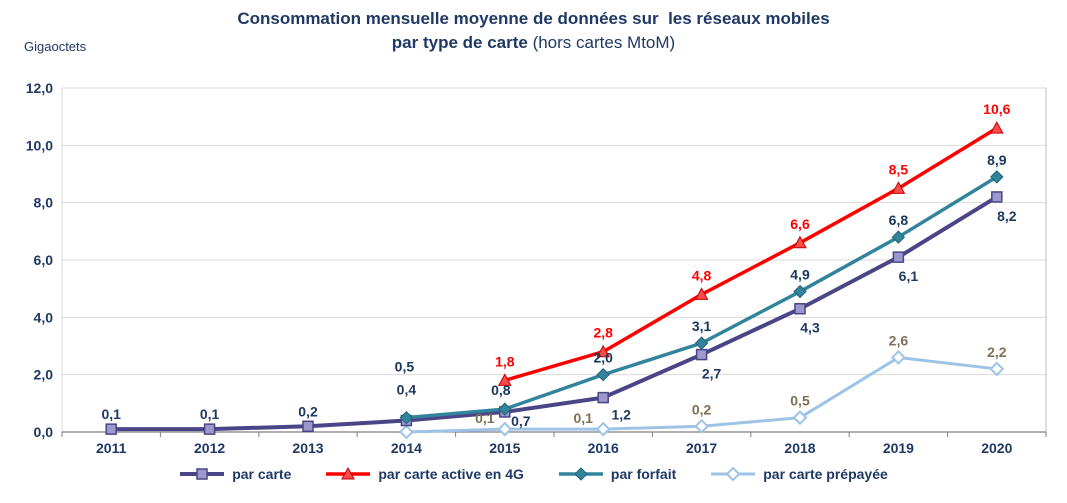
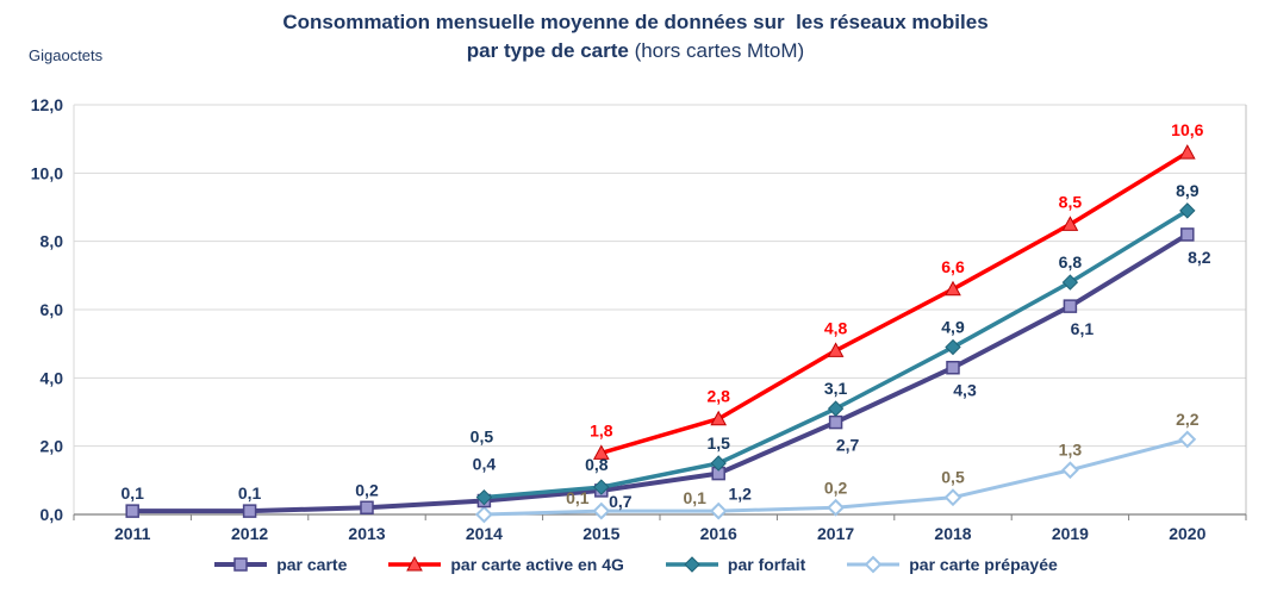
par forfait/2016: 2,0 -> 1,5
par carte prépayée/2019: 2,6 -> 1,3
